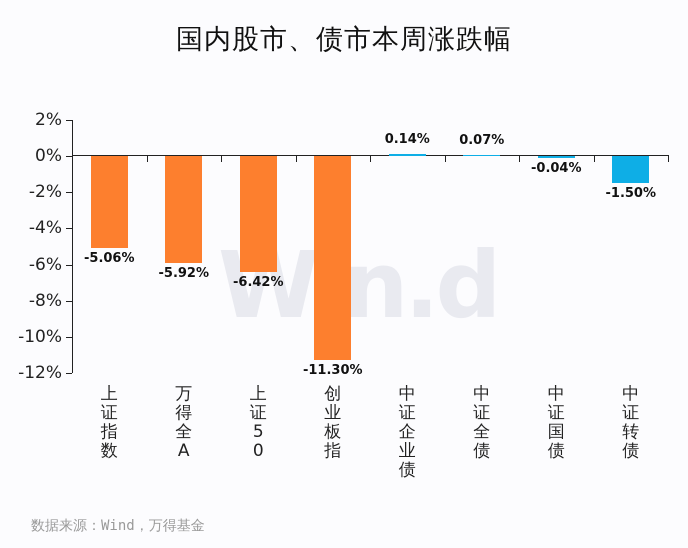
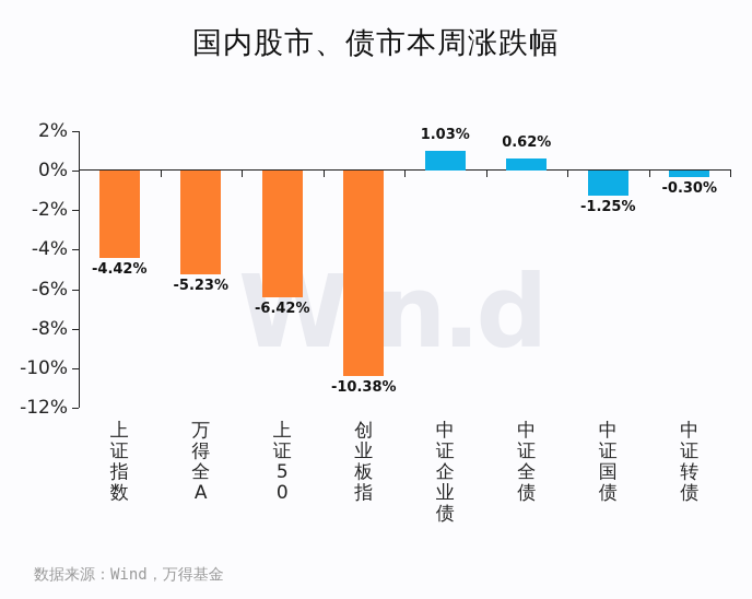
上证指数: -5.06% -> -4.42%
万得全A: -5.92% -> -5.23%
创业板指: -11.30% -> -10.38%
中证企业债: 0.14% -> 1.03%
中证全债: 0.07% -> 0.62%
中证国债: -0.04% -> -1.25%
中证转债: -1.50% -> -0.30%
